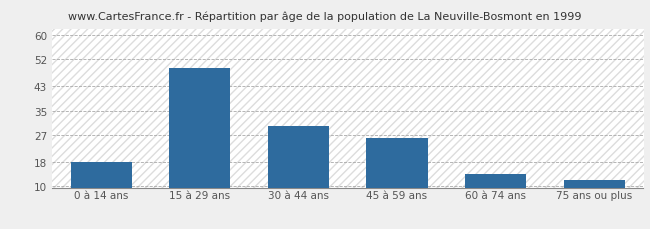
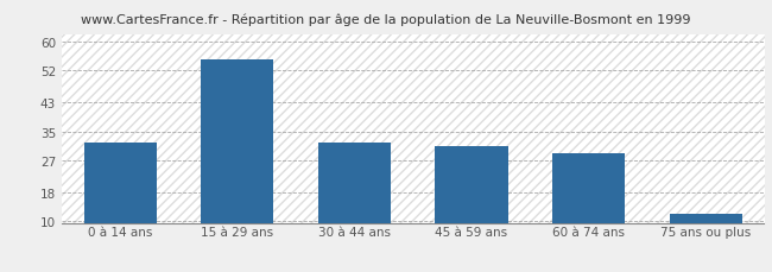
0 à 14 ans: 18 -> 32
15 à 29 ans: 49 -> 55
30 à 44 ans: 30 -> 32
45 à 59 ans: 26 -> 31
60 à 74 ans: 14 -> 29
